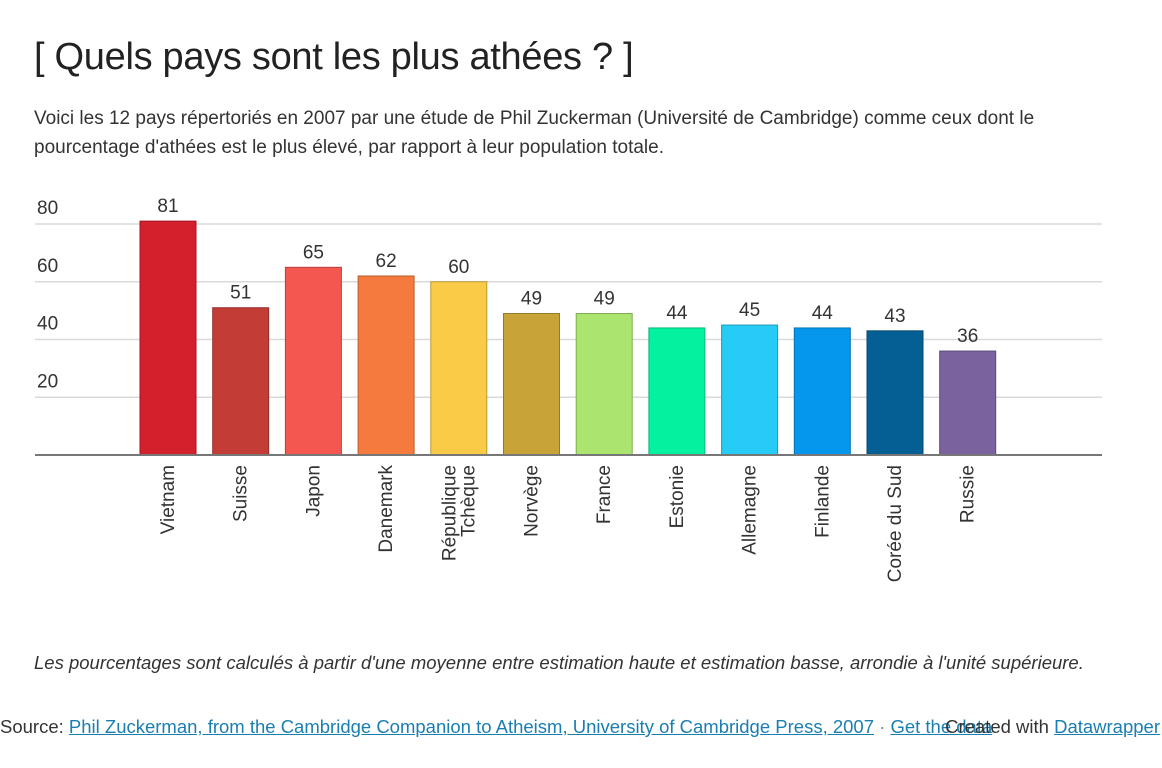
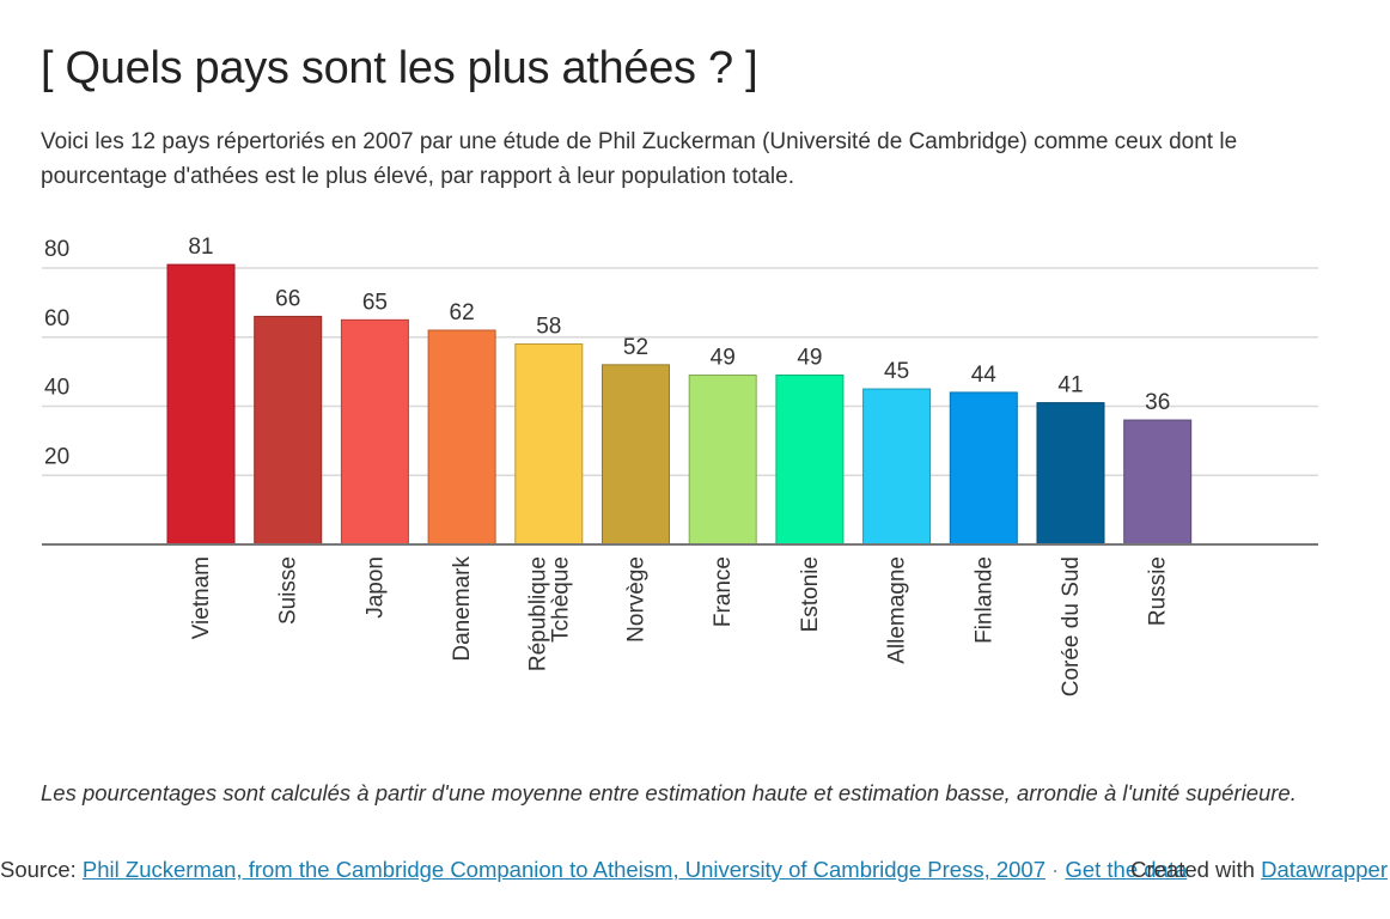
Suisse: 51 -> 66
République Tchèque: 60 -> 58
Norvège: 49 -> 52
Estonie: 44 -> 49
Corée du Sud: 43 -> 41
